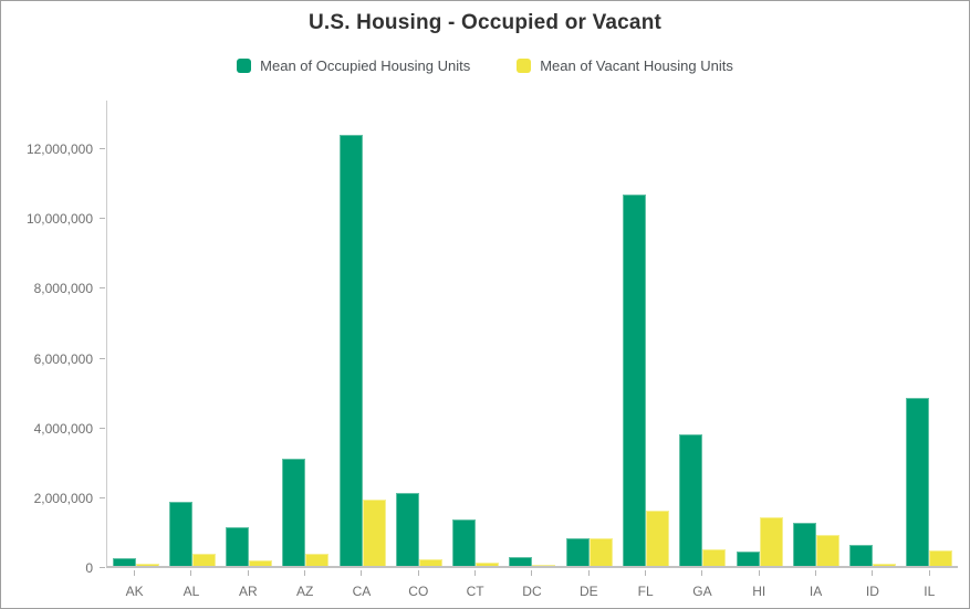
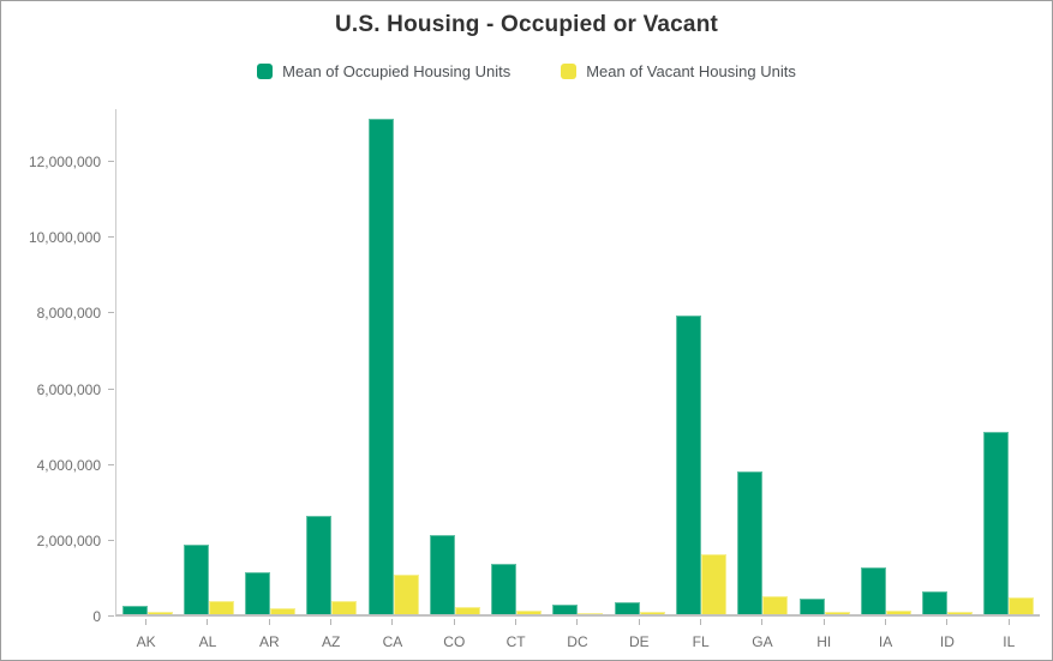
Mean of Occupied Housing Units/AZ: 3100000 -> 2600000
Mean of Occupied Housing Units/CA: 12400000 -> 13200000
Mean of Vacant Housing Units/CA: 1900000 -> 1000000
Mean of Occupied Housing Units/DE: 800000 -> 300000
Mean of Vacant Housing Units/DE: 800000 -> 100000
Mean of Occupied Housing Units/FL: 10700000 -> 7900000
Mean of Vacant Housing Units/HI: 1400000 -> 100000
Mean of Vacant Housing Units/IA: 900000 -> 100000
